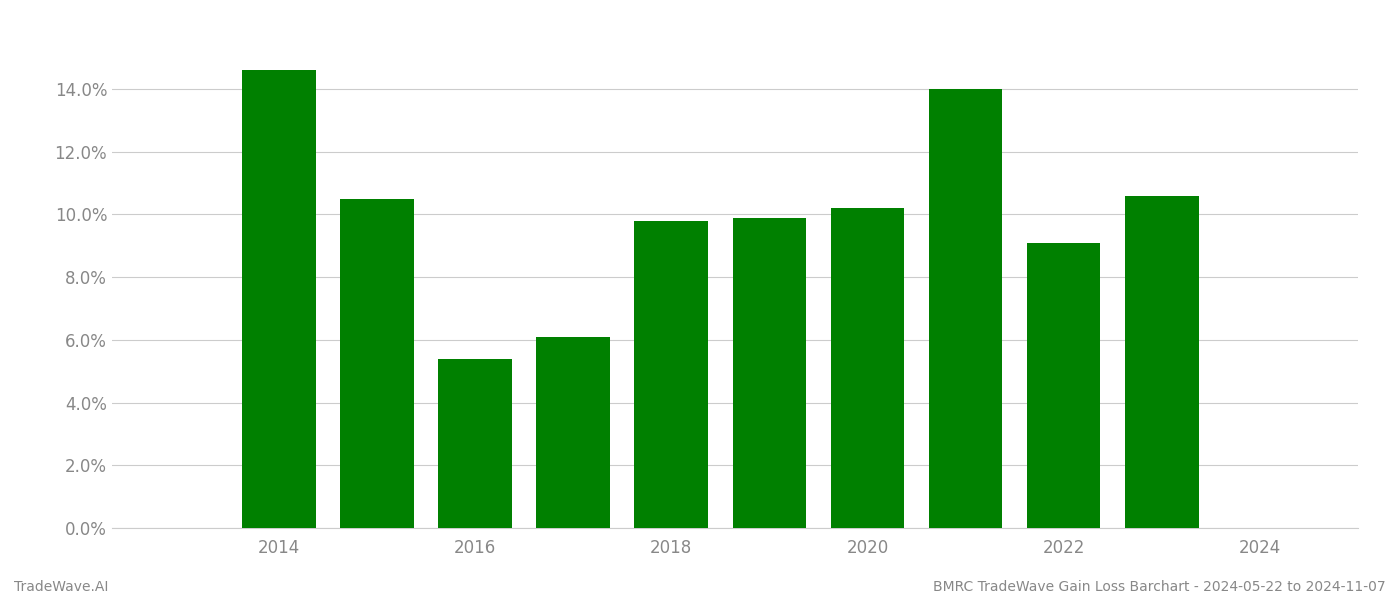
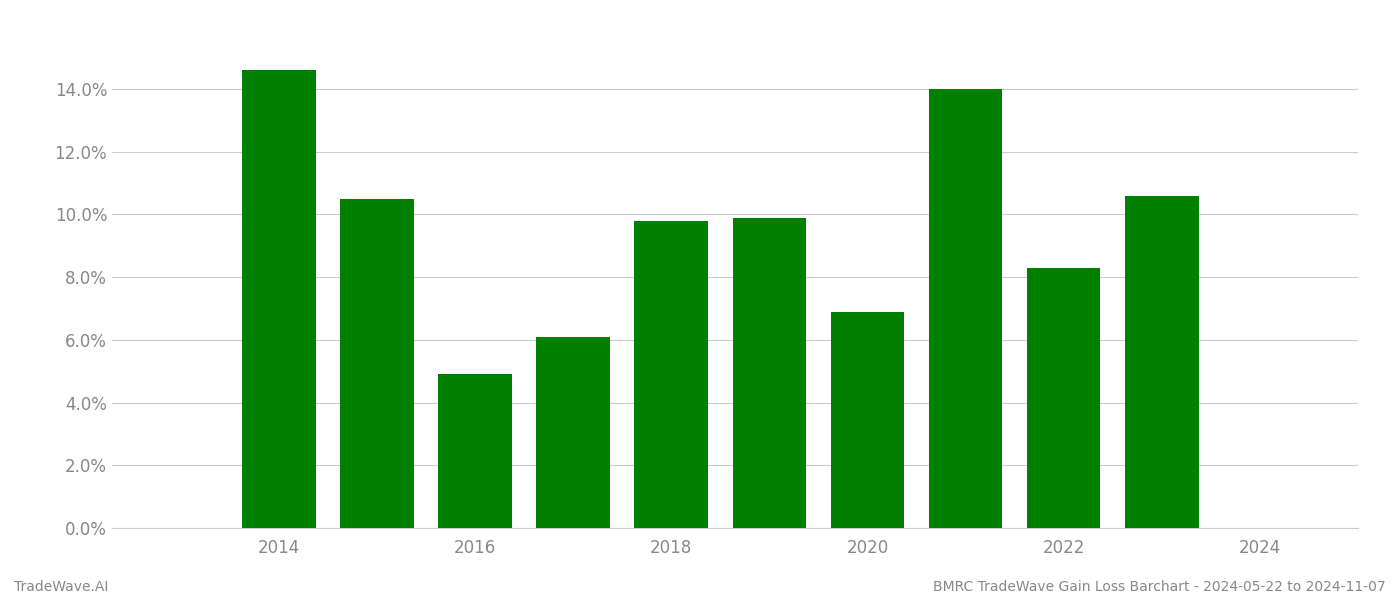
2016: 5.4% -> 4.9%
2020: 10.2% -> 6.9%
2022: 9.1% -> 8.3%
